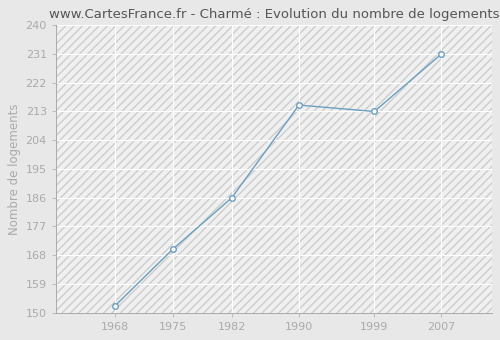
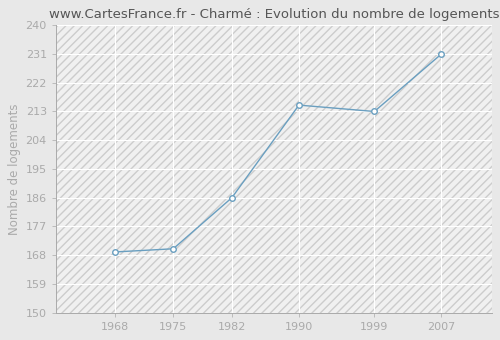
1968: 152 -> 169
